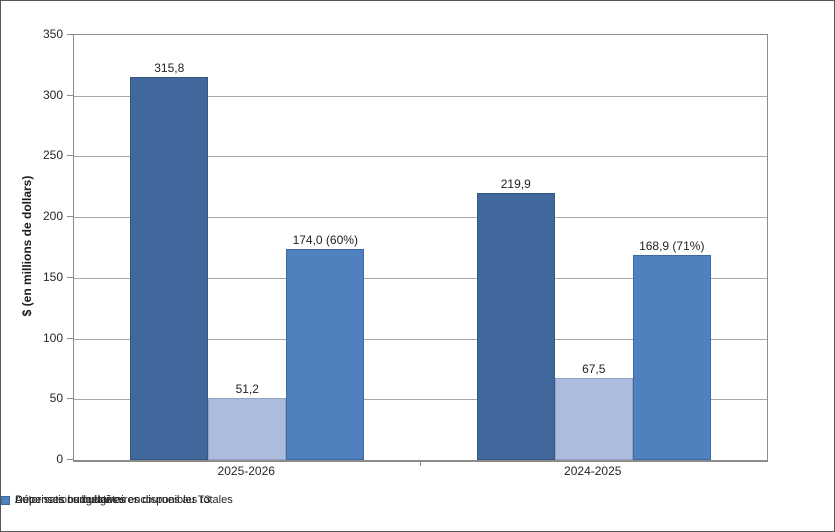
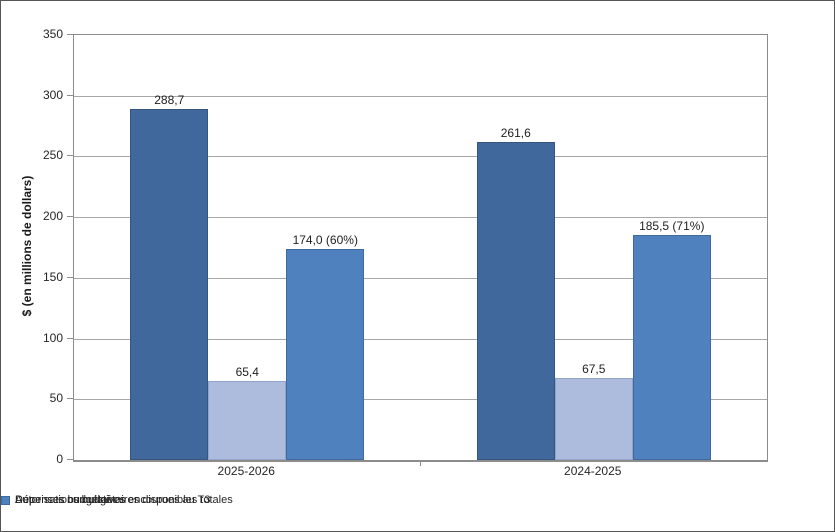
Autorisations budgétaires disponibles totales/2025-2026: 315,8 -> 288,7
Dépenses budgétaires encourues au T3/2025-2026: 51,2 -> 65,4
Autorisations budgétaires disponibles totales/2024-2025: 219,9 -> 261,6
Dépenses cumulatives/2024-2025: 168,9 -> 185,5
